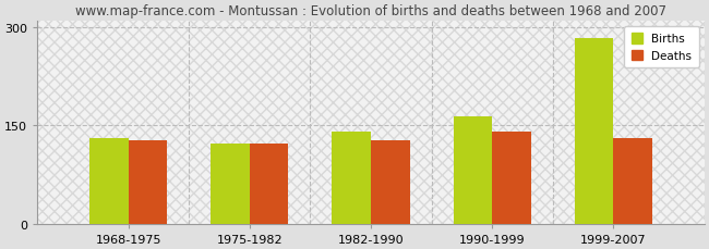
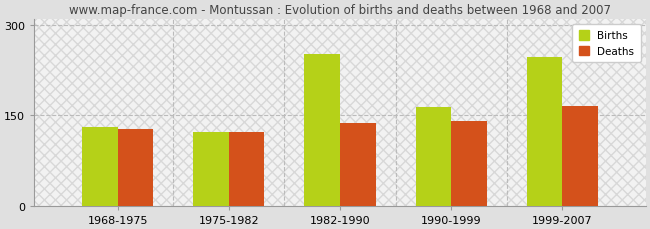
Births/1982-1990: 141 -> 252
Deaths/1982-1990: 128 -> 138
Births/1999-2007: 283 -> 246
Deaths/1999-2007: 131 -> 166
